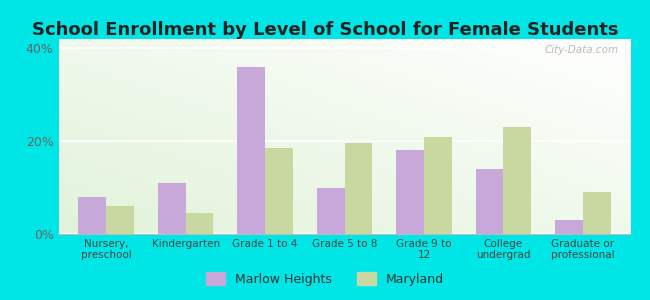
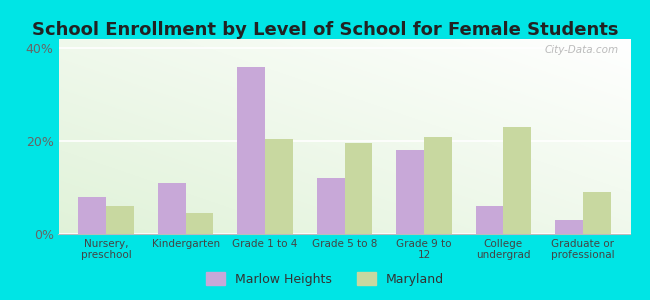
Maryland/Grade 1 to 4: 18.5% -> 20.5%
Marlow Heights/Grade 5 to 8: 10% -> 12%
Marlow Heights/College undergrad: 14% -> 6%
